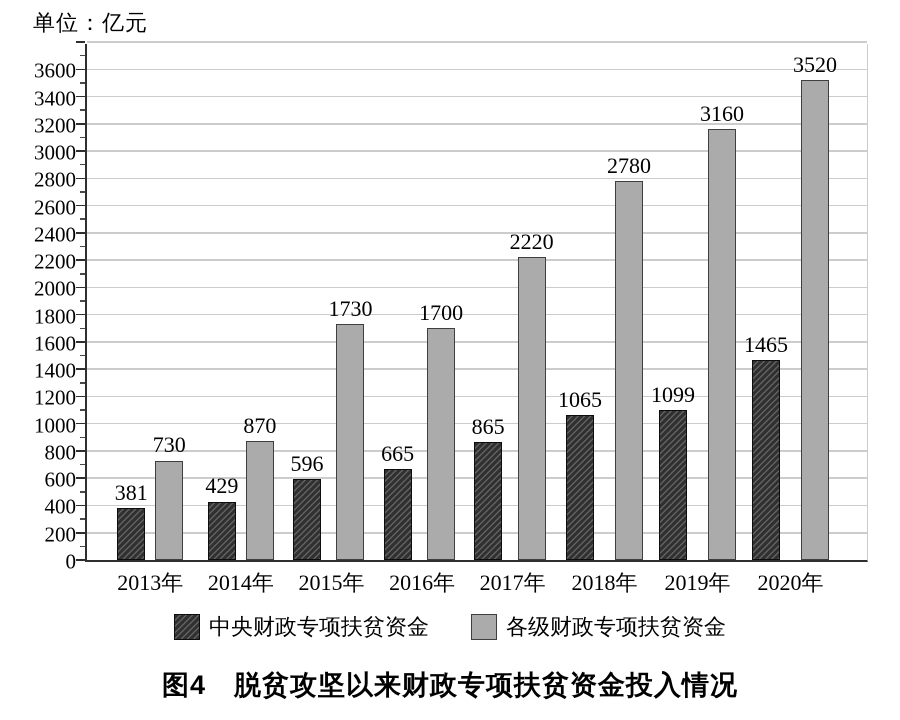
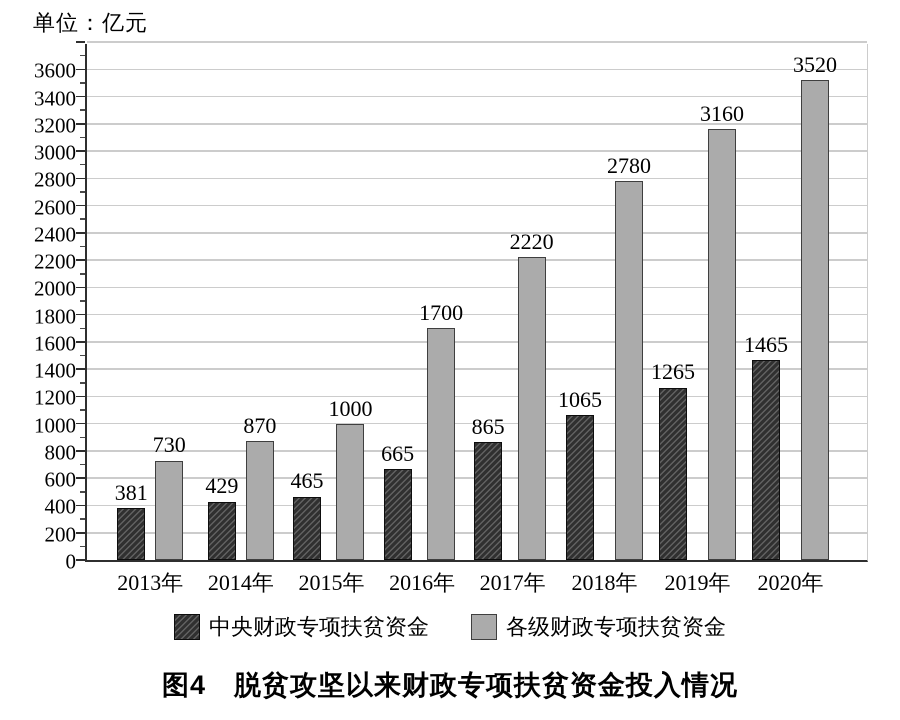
中央财政专项扶贫资金/2015年: 596 -> 465
各级财政专项扶贫资金/2015年: 1730 -> 1000
中央财政专项扶贫资金/2019年: 1099 -> 1265
